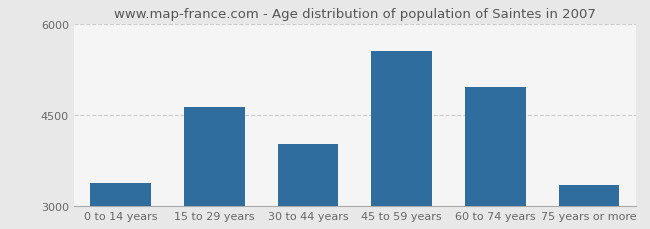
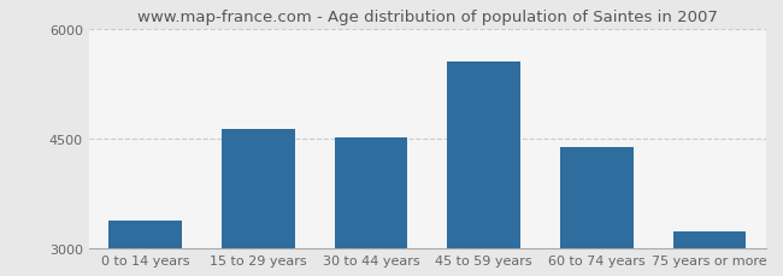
30 to 44 years: 4020 -> 4510
60 to 74 years: 4960 -> 4390
75 years or more: 3340 -> 3230
